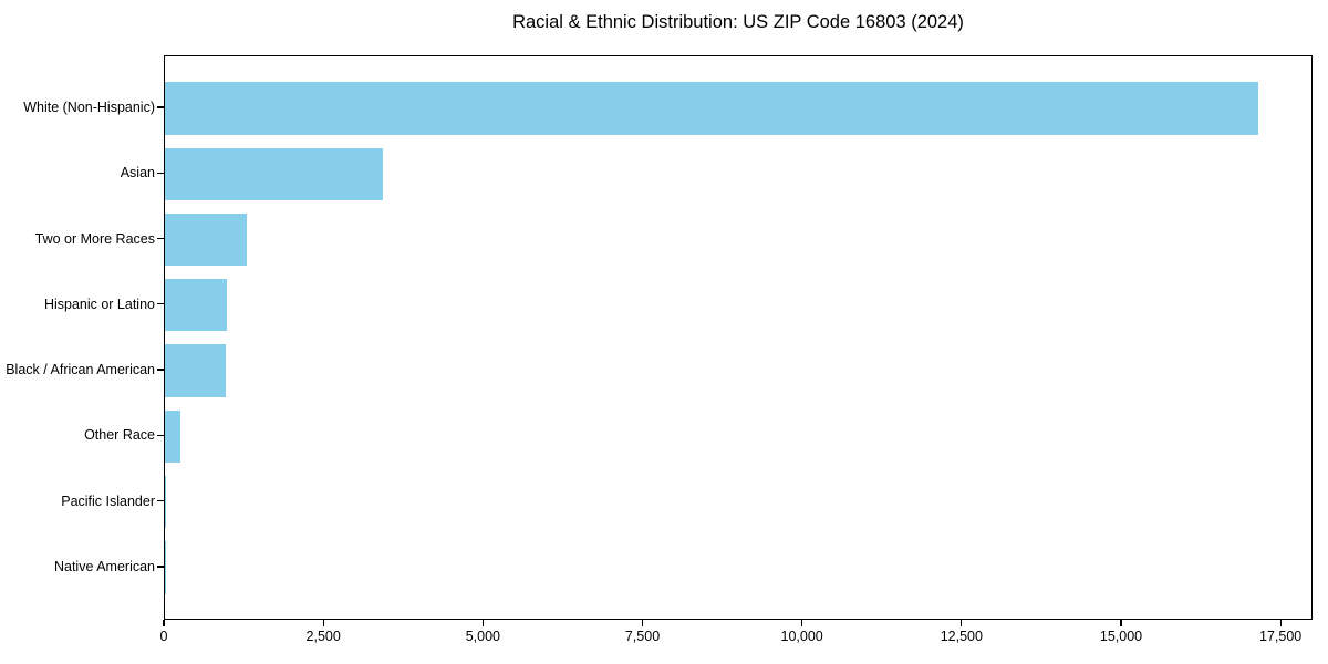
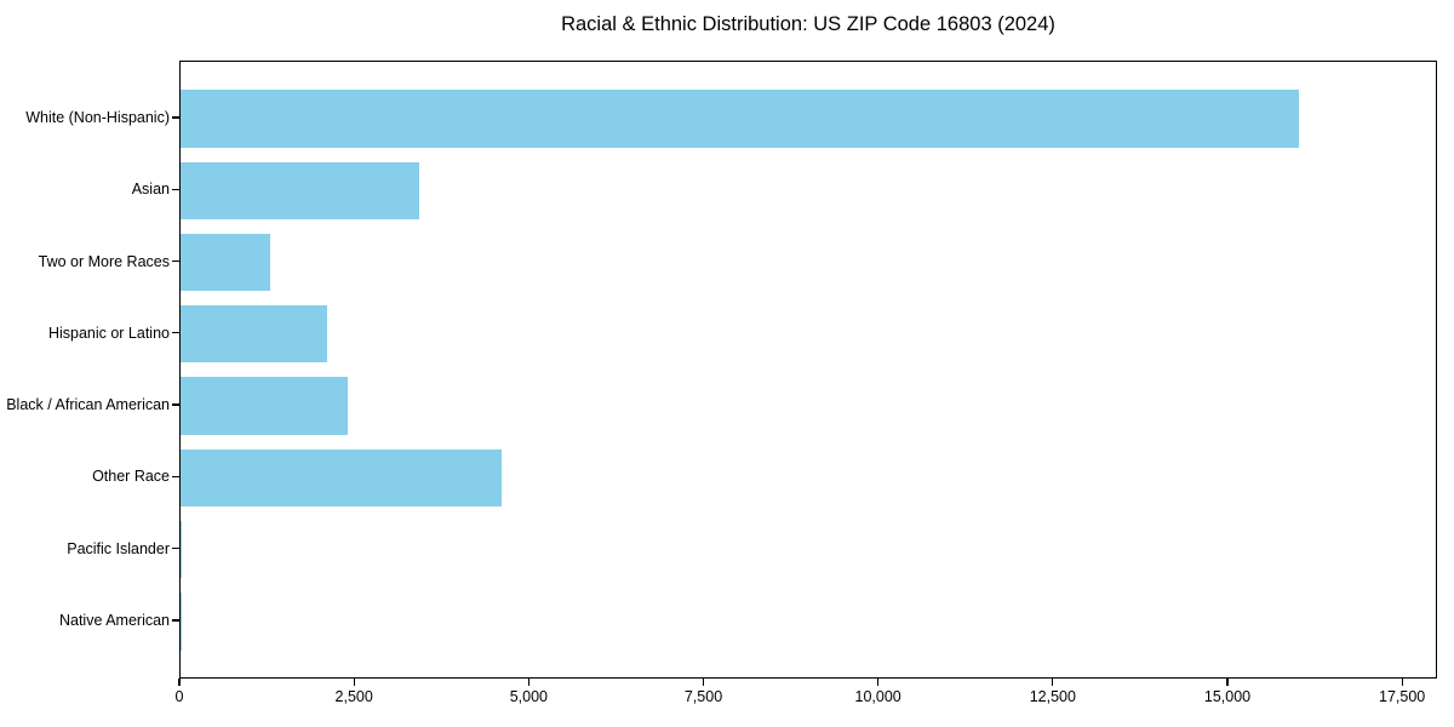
White (Non-Hispanic): 17100 -> 16000
Hispanic or Latino: 1000 -> 2100
Black / African American: 1000 -> 2400
Other Race: 200 -> 4600
